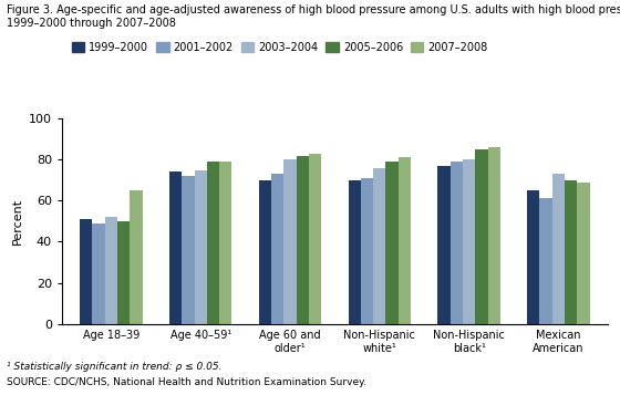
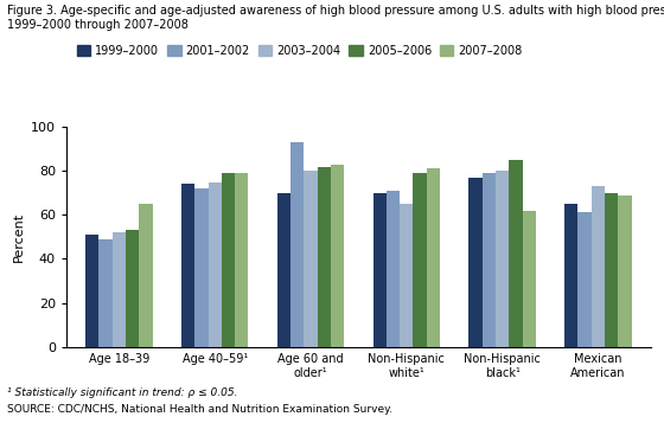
2005–2006/Age 18–39: 50 -> 53
2001–2002/Age 60 and older¹: 73 -> 93
2003–2004/Non-Hispanic white¹: 76 -> 65
2007–2008/Non-Hispanic black¹: 86 -> 62
